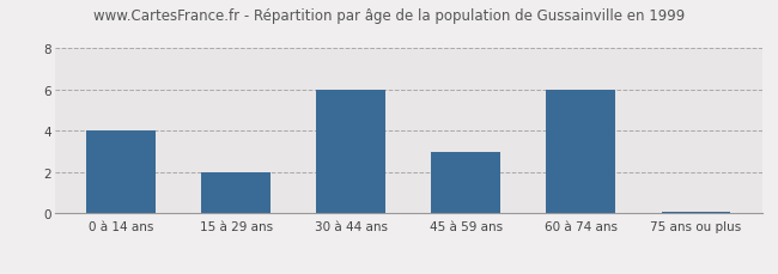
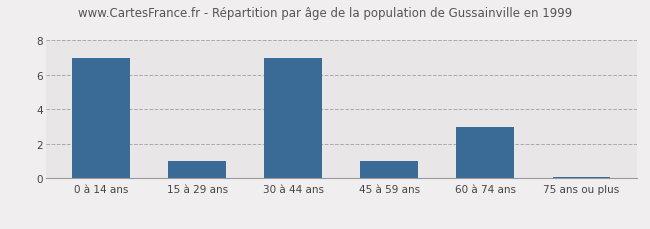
0 à 14 ans: 4.0 -> 7.0
15 à 29 ans: 2.0 -> 1.0
30 à 44 ans: 6.0 -> 7.0
45 à 59 ans: 3.0 -> 1.0
60 à 74 ans: 6.0 -> 3.0
